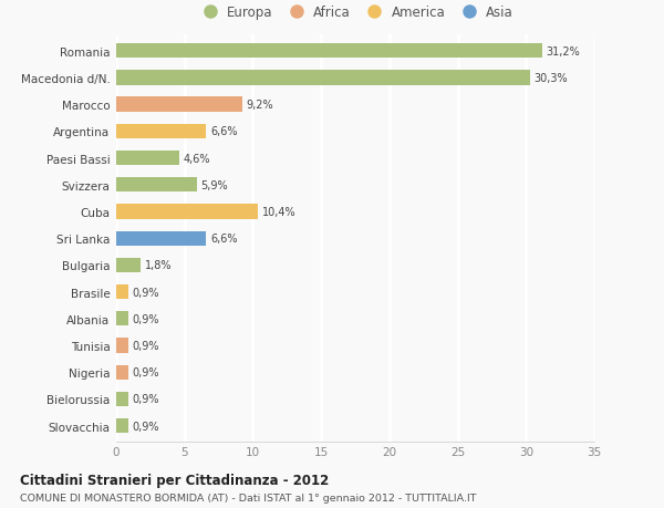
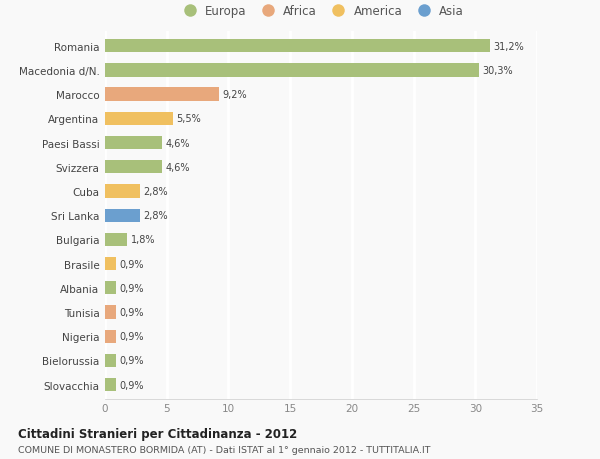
Argentina: 6,6% -> 5,5%
Svizzera: 5,9% -> 4,6%
Cuba: 10,4% -> 2,8%
Sri Lanka: 6,6% -> 2,8%
